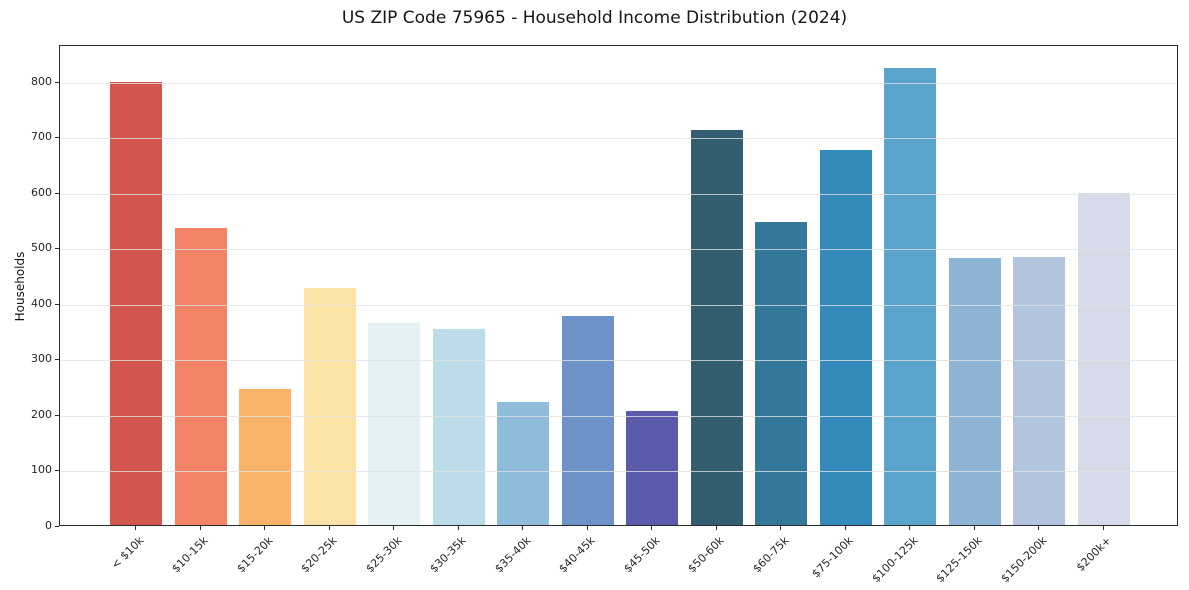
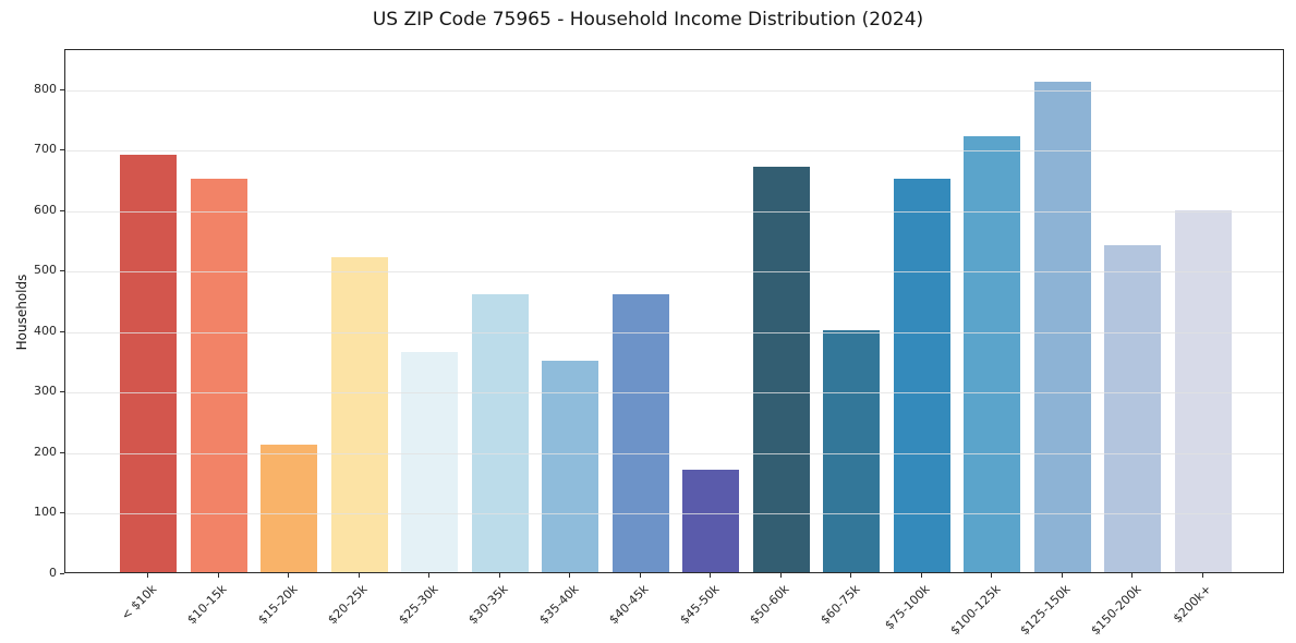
< $10k: 800 -> 690
$10-15k: 540 -> 650
$15-20k: 240 -> 210
$20-25k: 430 -> 520
$30-35k: 350 -> 460
$35-40k: 220 -> 350
$40-45k: 380 -> 460
$45-50k: 200 -> 170
$50-60k: 710 -> 670
$60-75k: 540 -> 400
$75-100k: 680 -> 650
$100-125k: 820 -> 720
$125-150k: 480 -> 810
$150-200k: 480 -> 540
